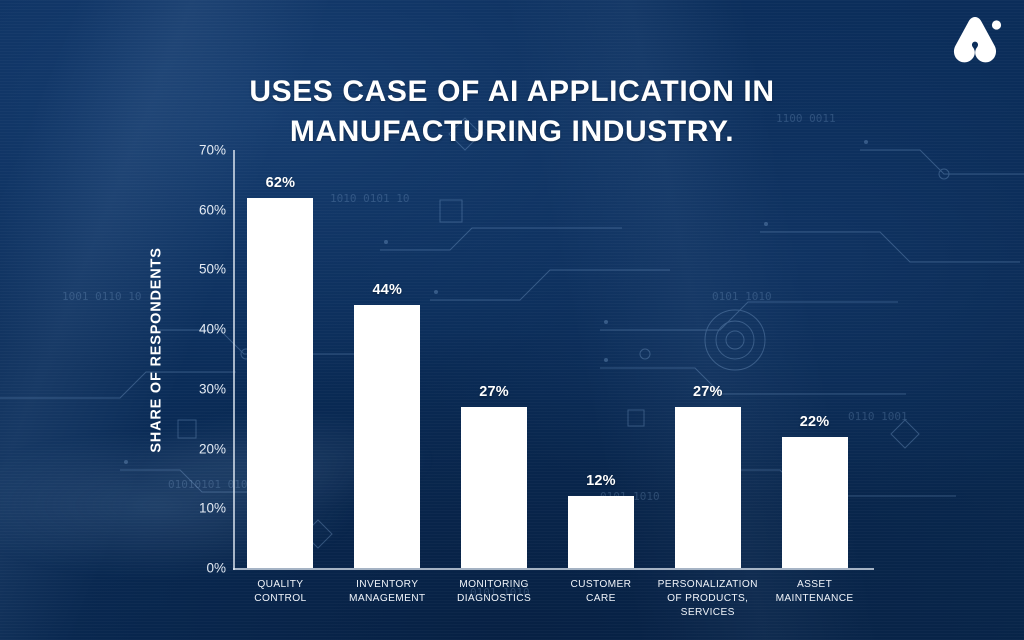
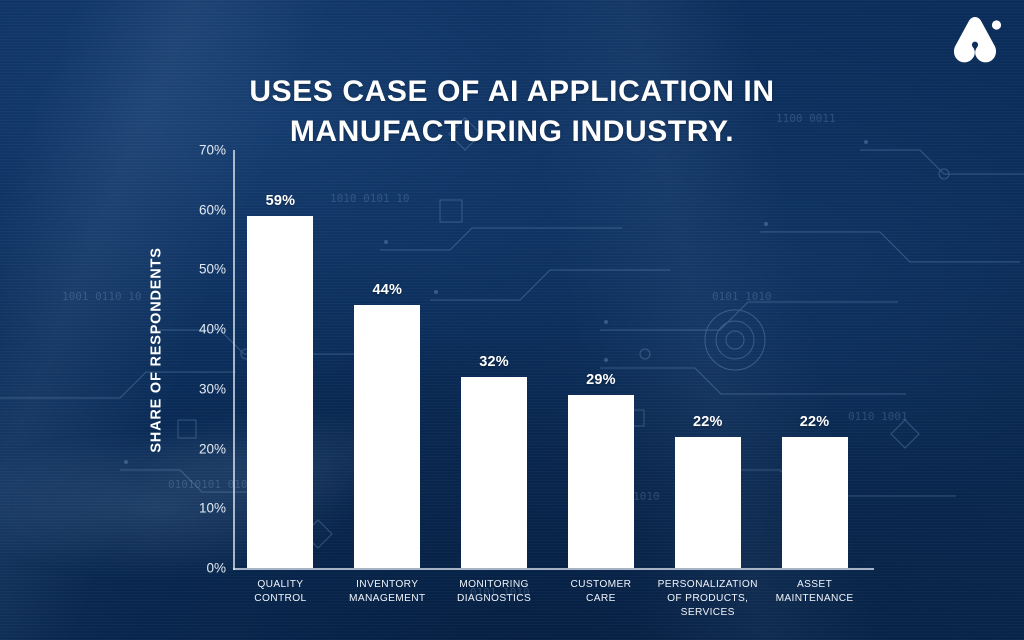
QUALITY CONTROL: 62% -> 59%
MONITORING DIAGNOSTICS: 27% -> 32%
CUSTOMER CARE: 12% -> 29%
PERSONALIZATION OF PRODUCTS, SERVICES: 27% -> 22%
